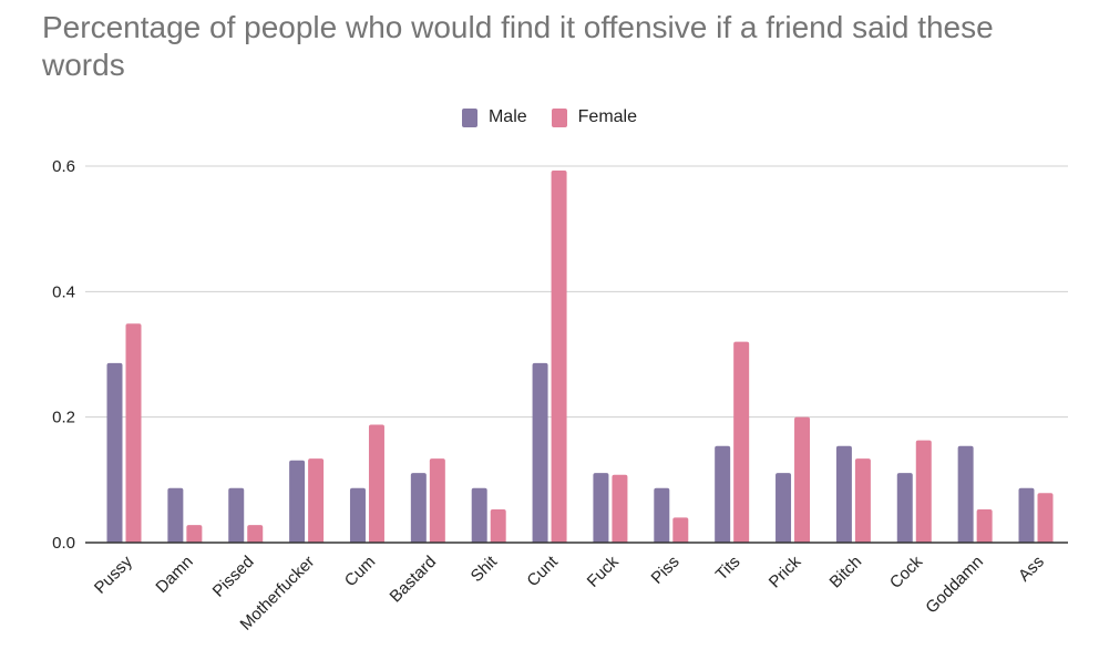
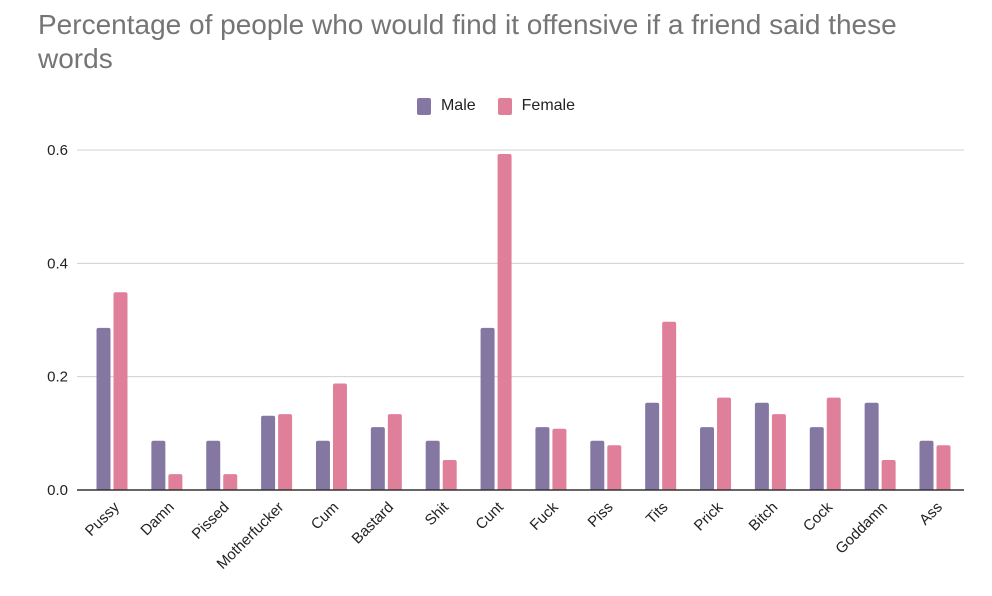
Female/Piss: 0.04 -> 0.08
Female/Tits: 0.32 -> 0.30
Female/Prick: 0.20 -> 0.16
